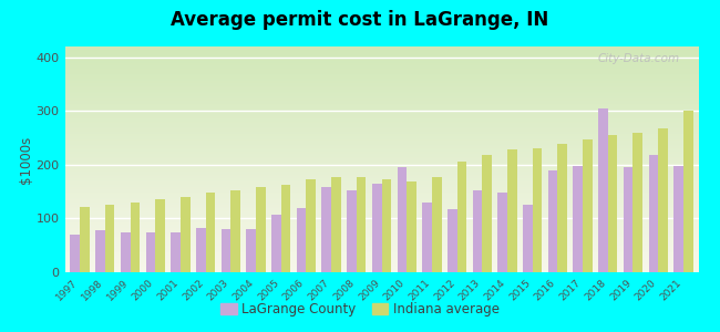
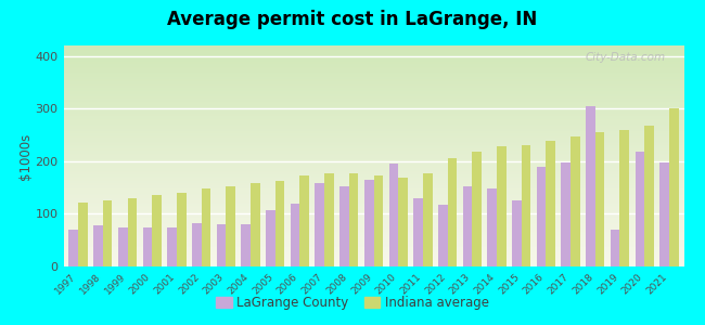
LaGrange County/2019: 195 -> 70
